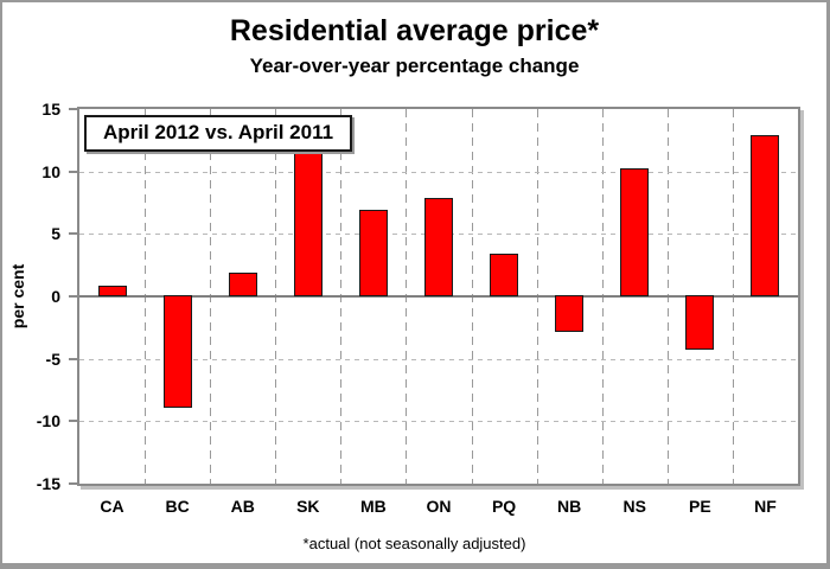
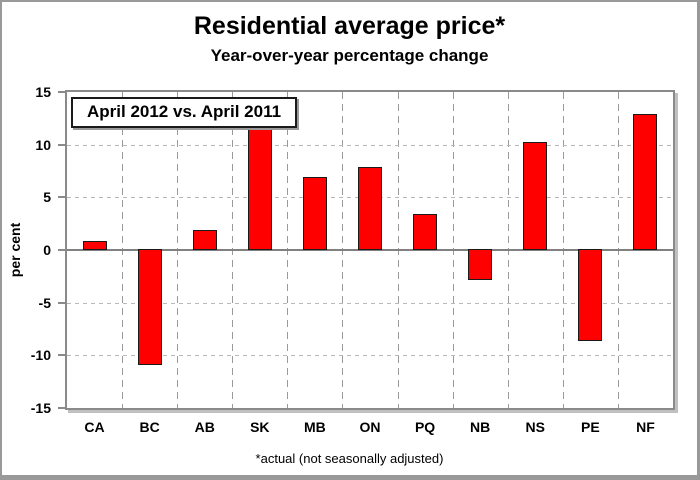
BC: -9.0 -> -11.0
PE: -4.4 -> -8.7
